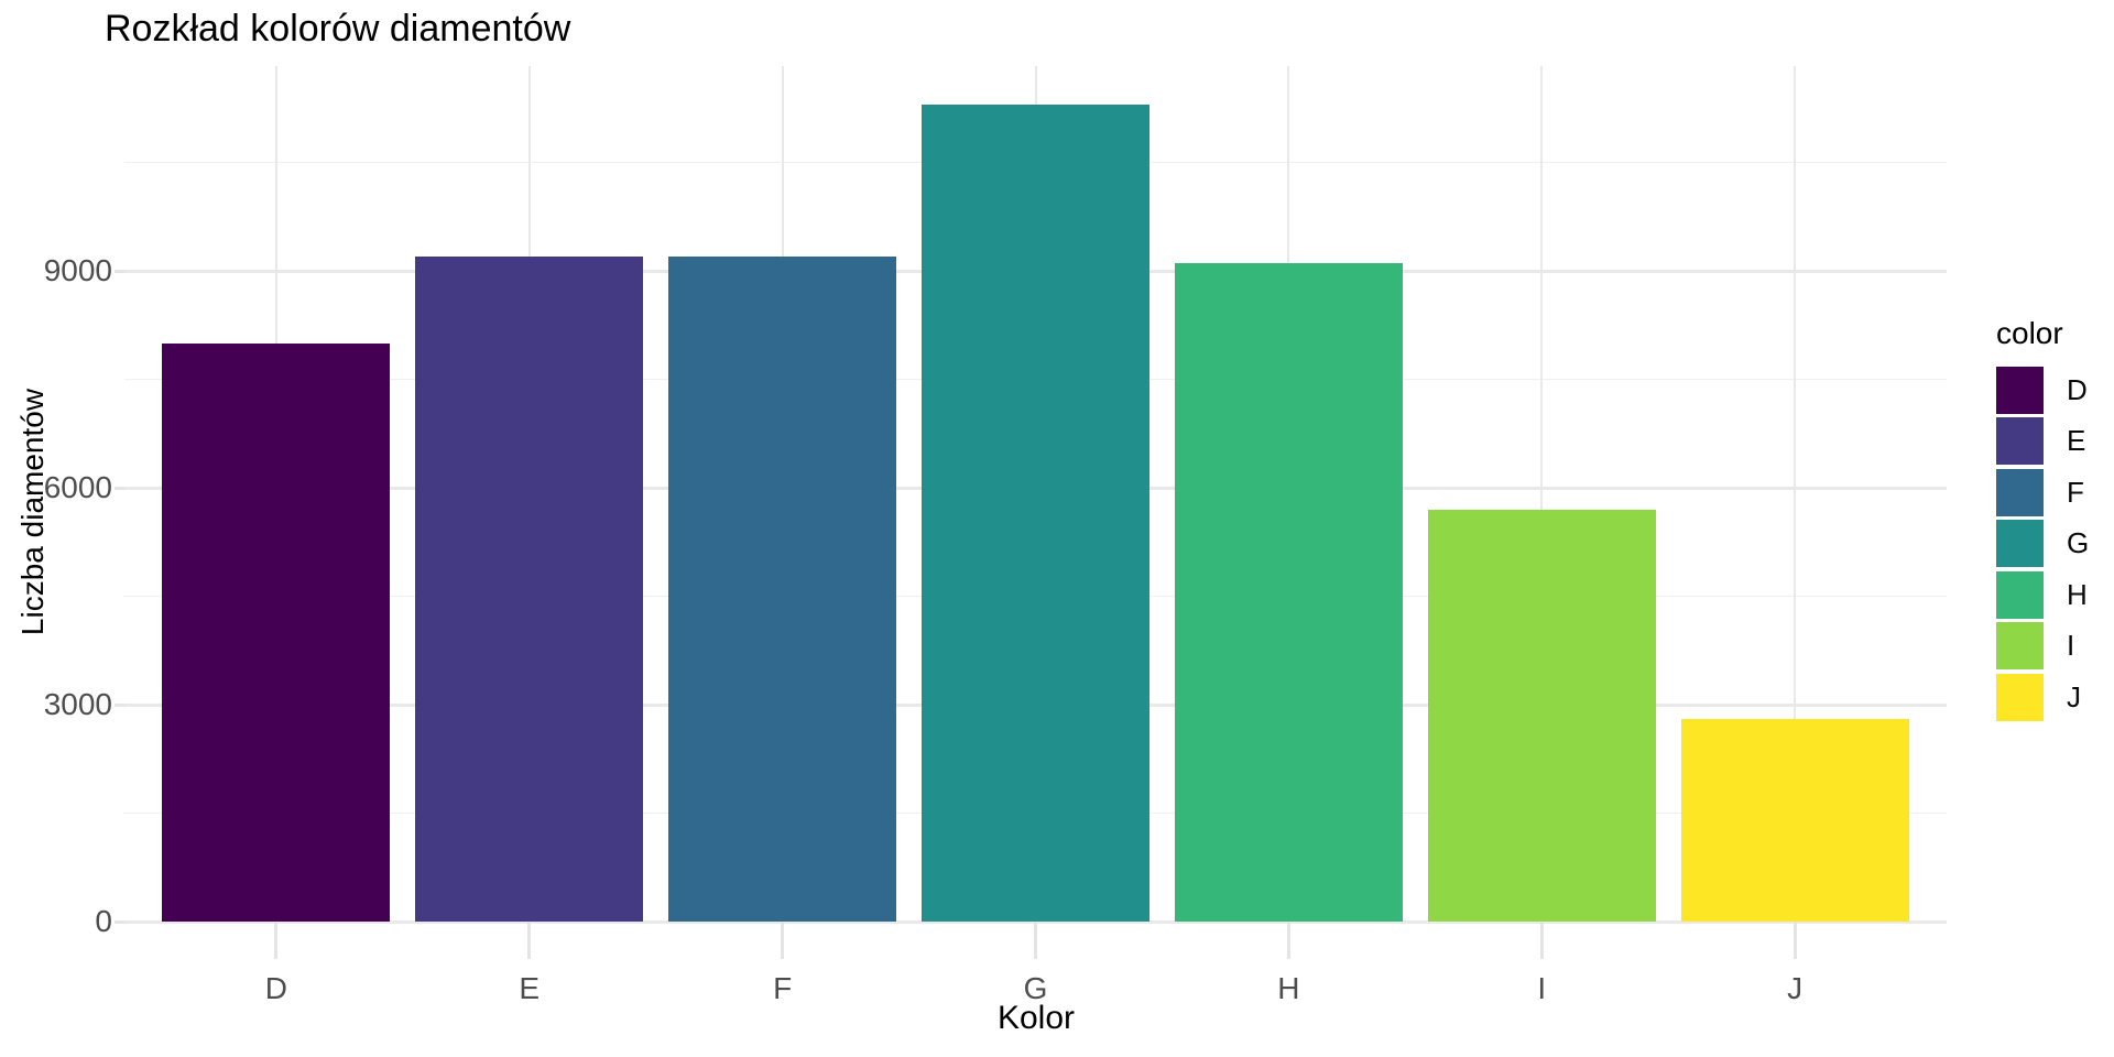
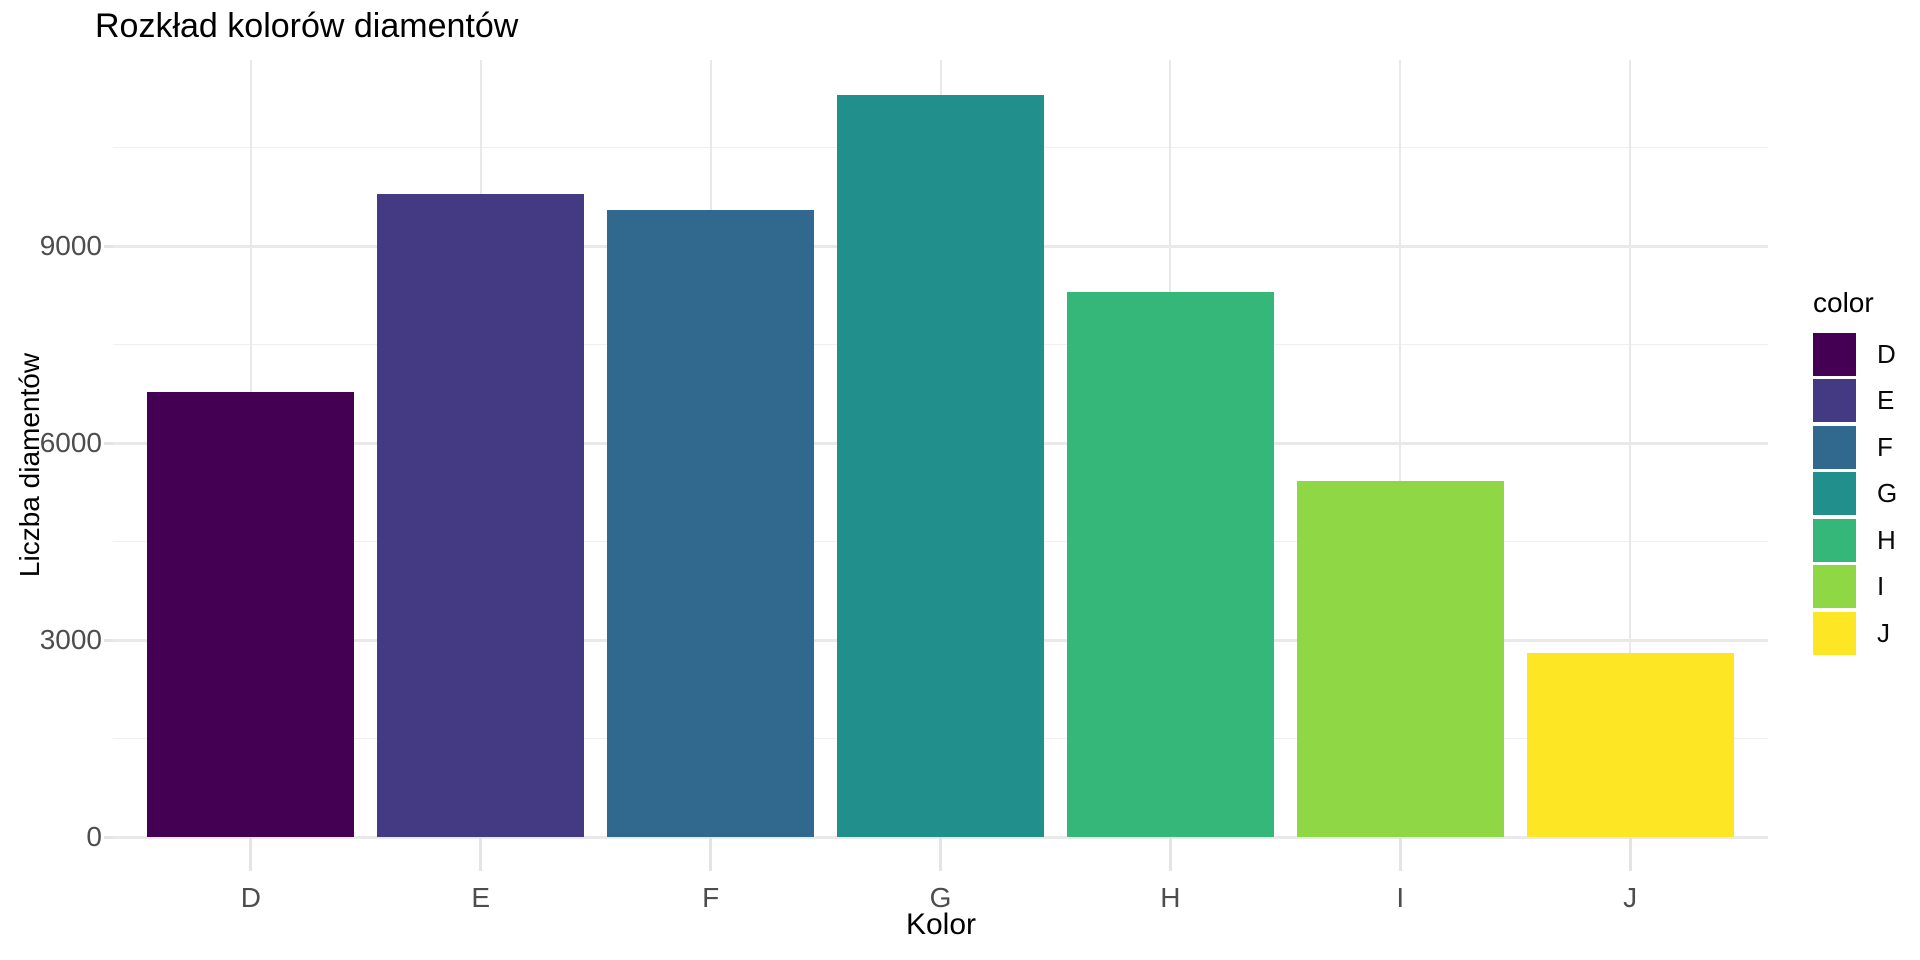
D: 8000 -> 6800
E: 9200 -> 9800
F: 9200 -> 9500
H: 9100 -> 8300
I: 5700 -> 5400
